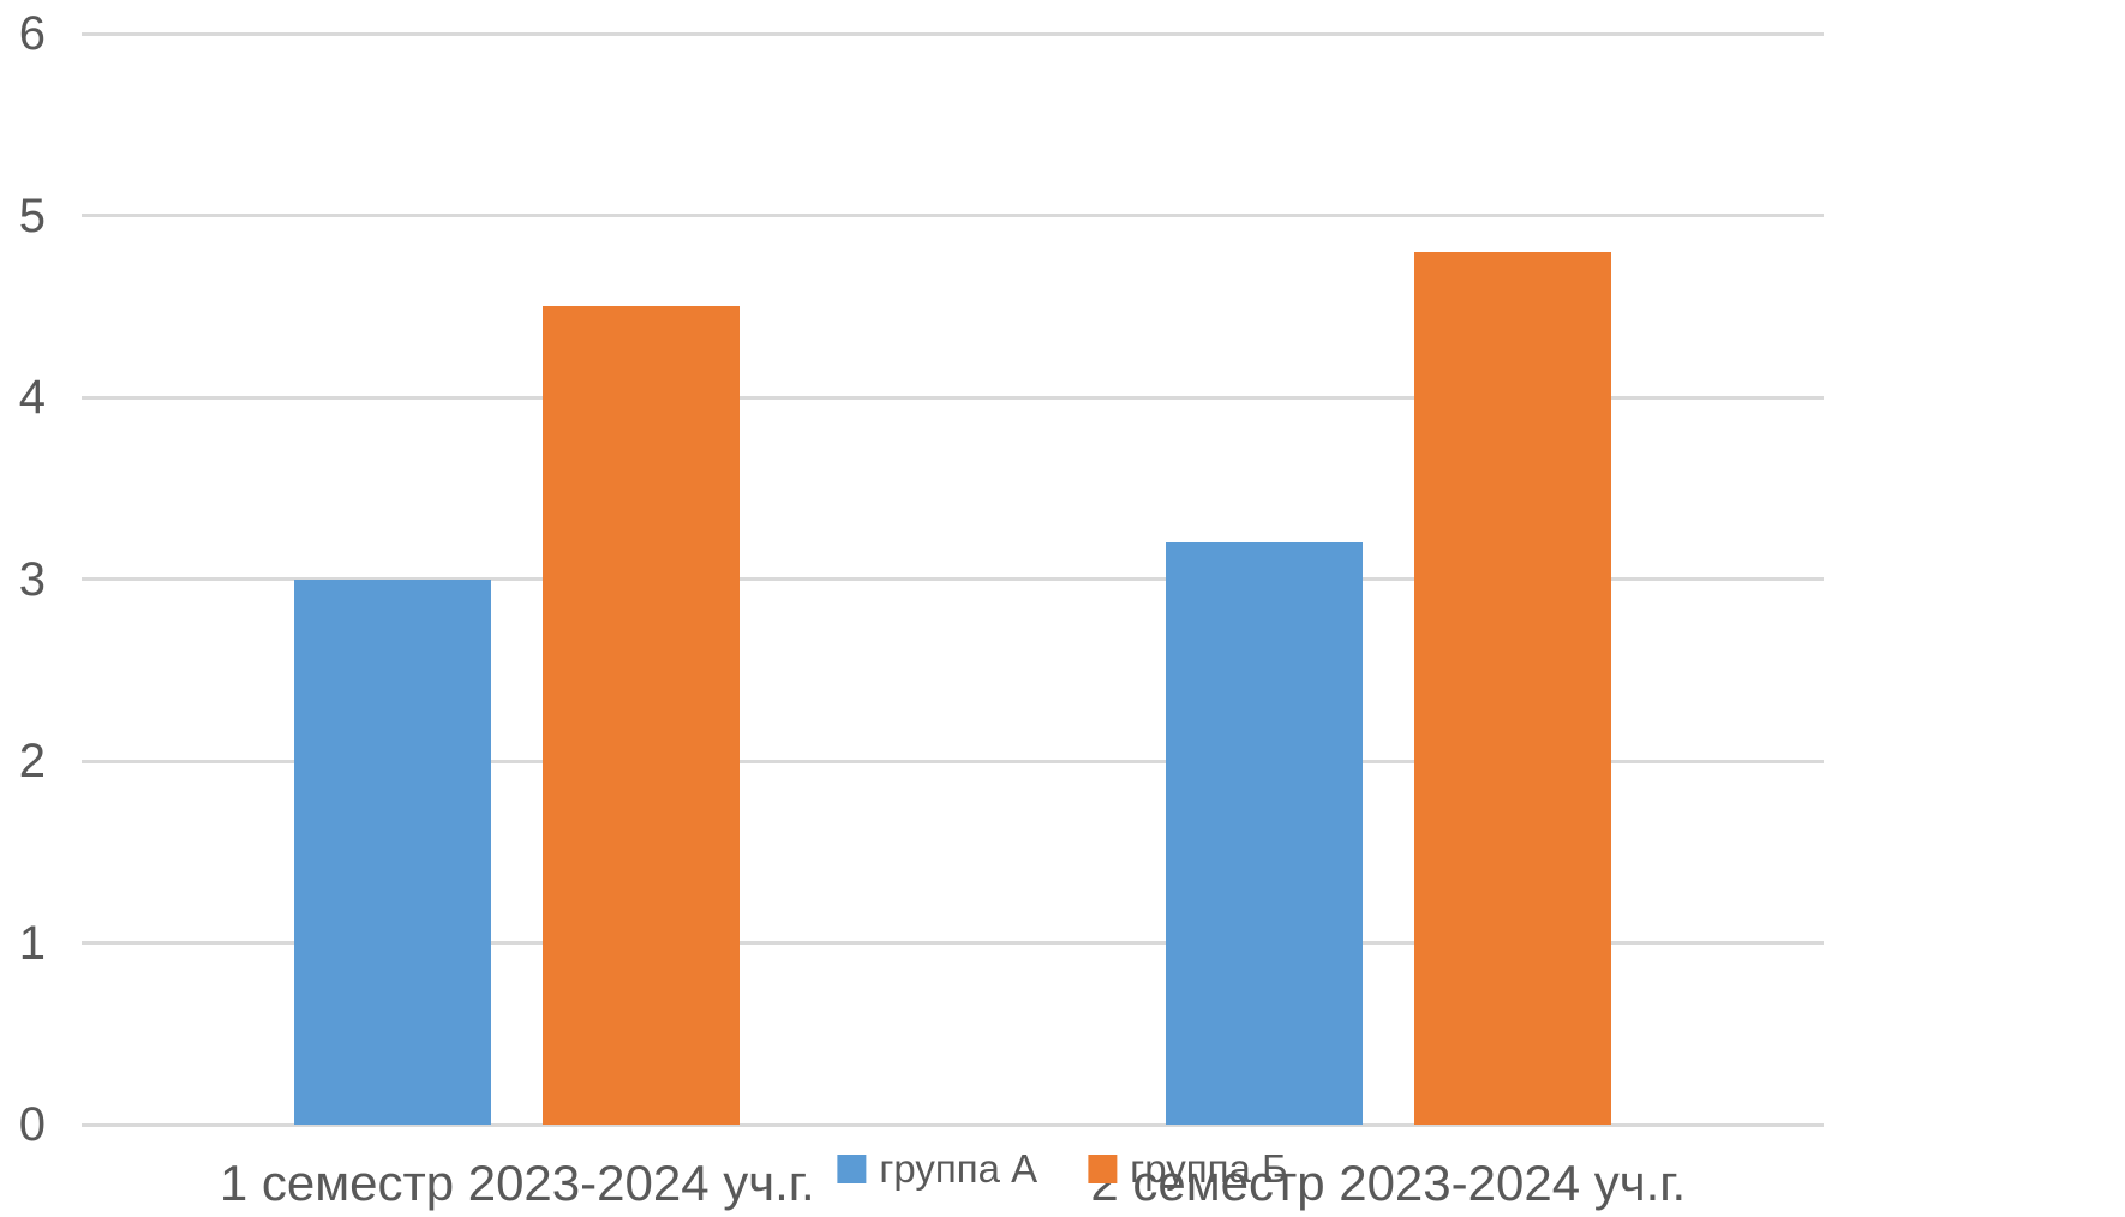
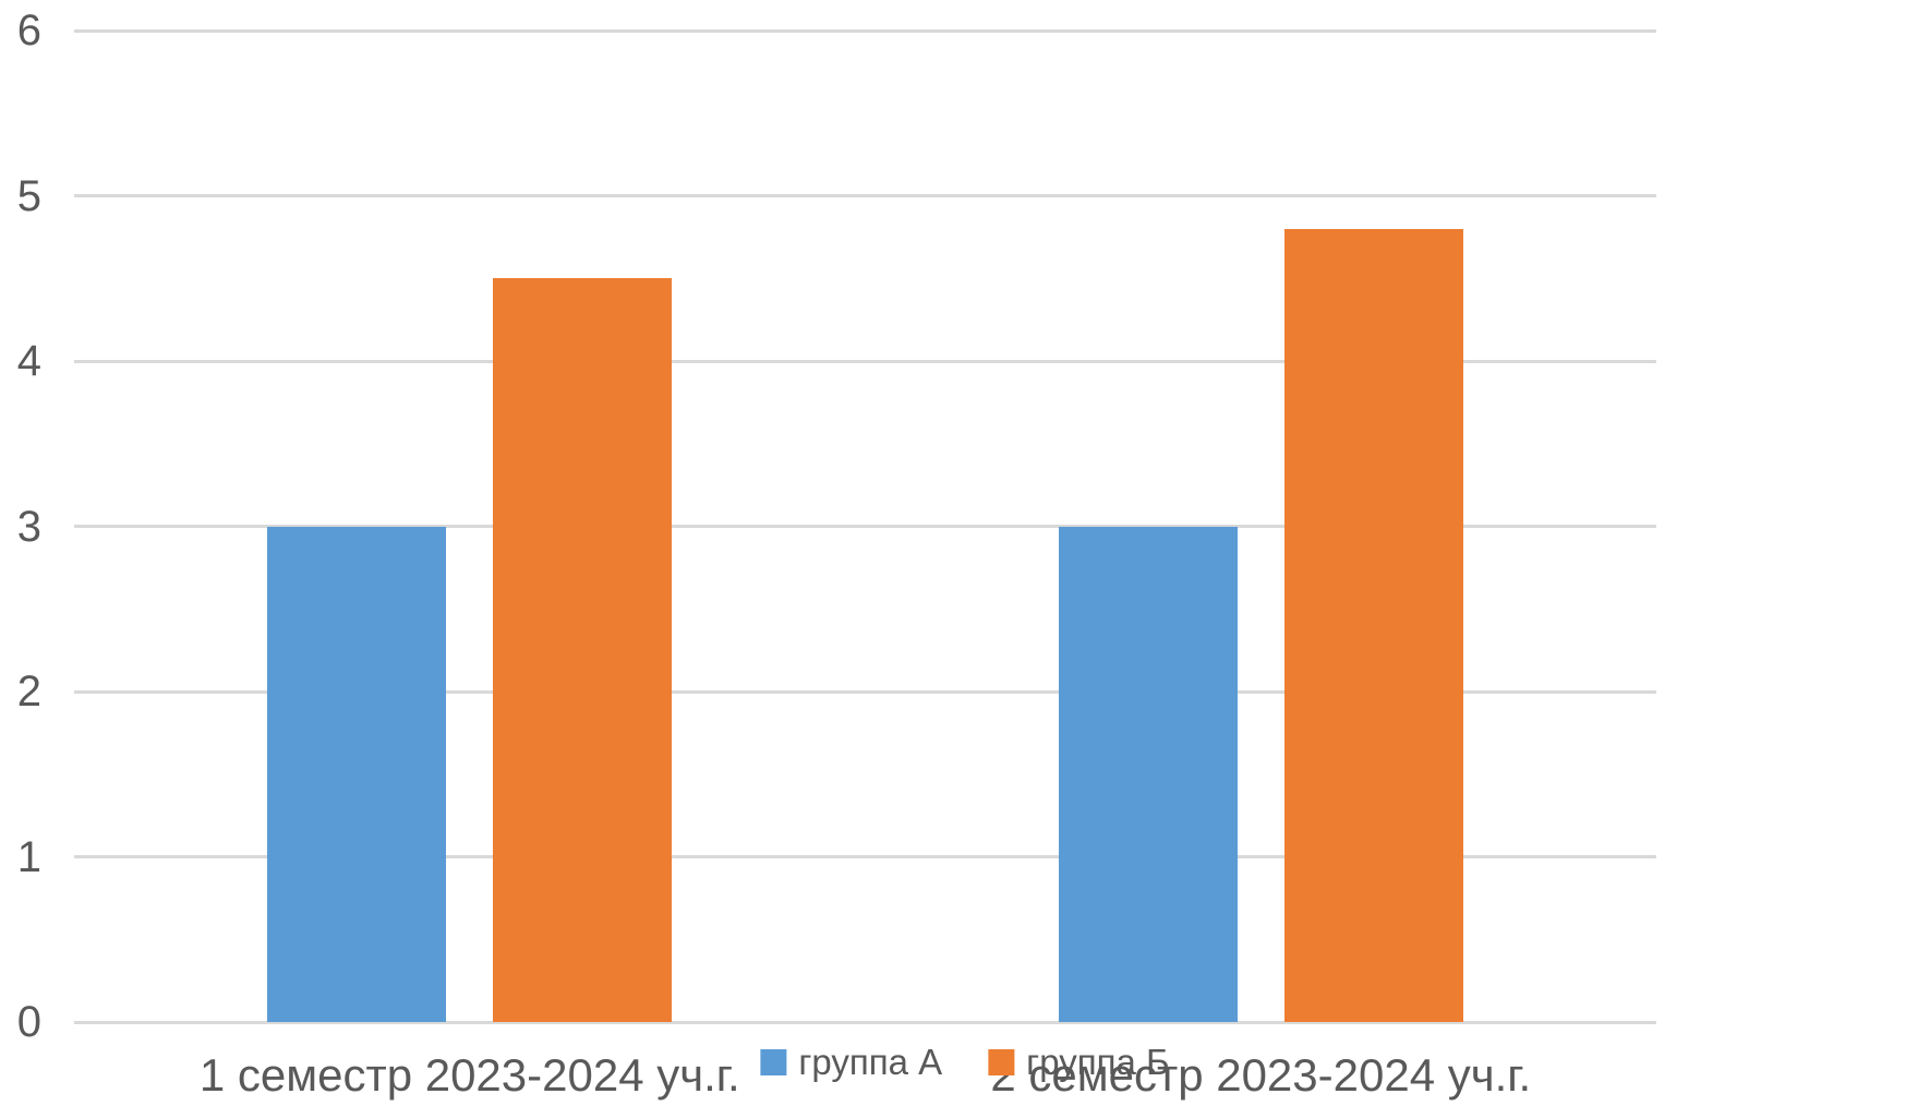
группа А/2 семестр 2023-2024 уч.г.: 3.2 -> 3.0
